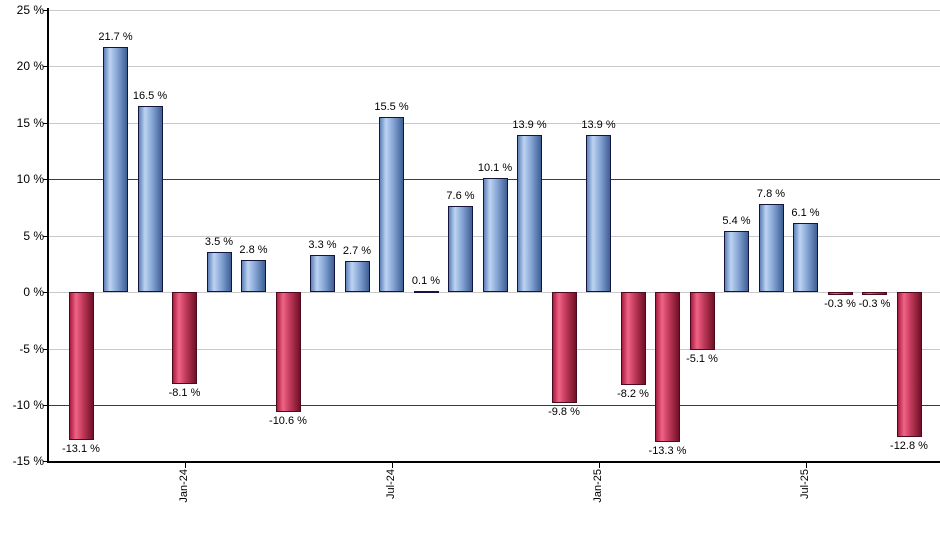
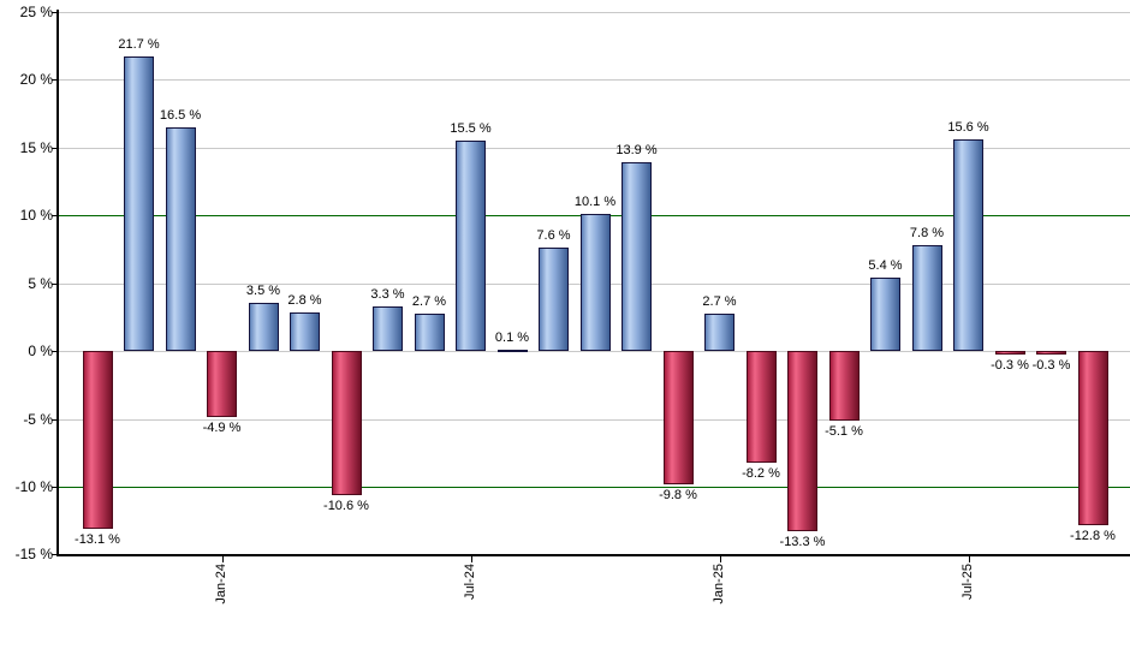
Jan-24: -8.1 -> -4.9
Jan-25: 13.9 -> 2.7
Jul-25: 6.1 -> 15.6
